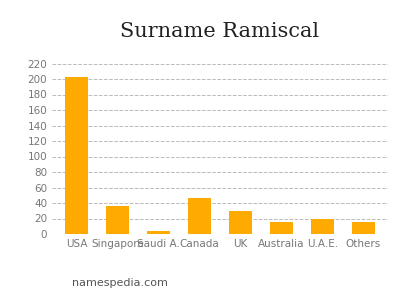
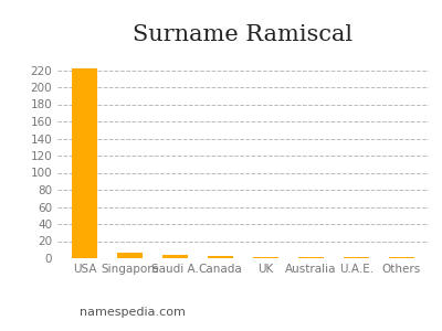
USA: 202 -> 222
Singapore: 36 -> 6
Canada: 46 -> 2
UK: 30 -> 1
Australia: 16 -> 1
U.A.E.: 20 -> 1
Others: 16 -> 1
